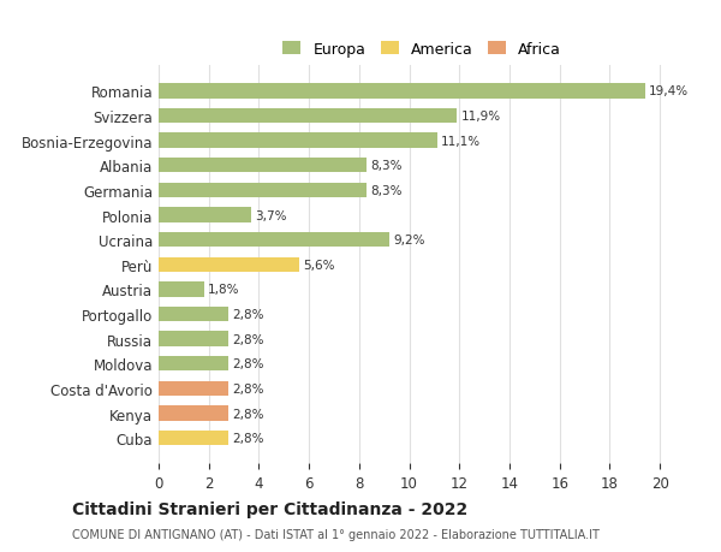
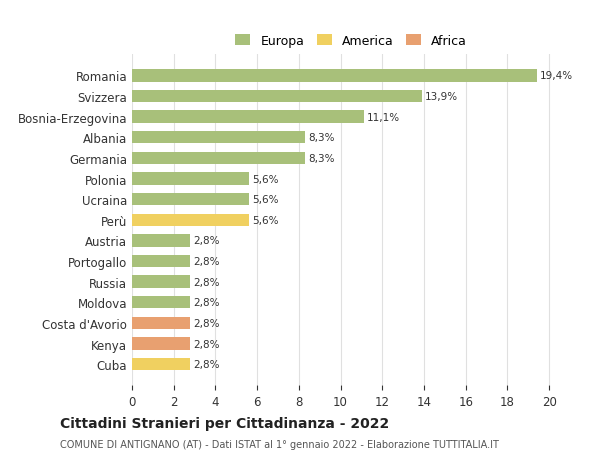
Svizzera: 11,9% -> 13,9%
Polonia: 3,7% -> 5,6%
Ucraina: 9,2% -> 5,6%
Austria: 1,8% -> 2,8%
